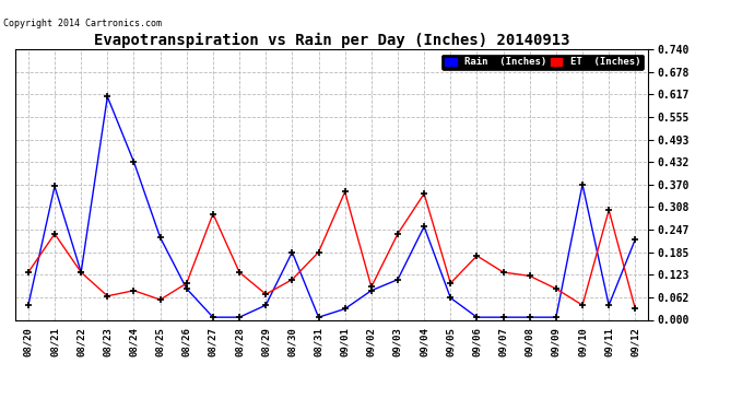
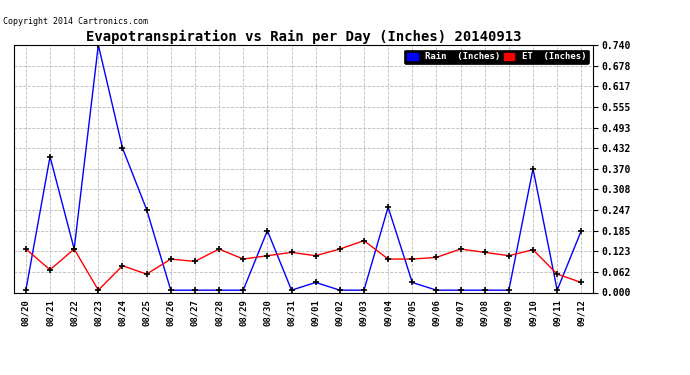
Rain (Inches)/08/20: 0.040 -> 0.007
Rain (Inches)/08/21: 0.365 -> 0.406
ET (Inches)/08/21: 0.235 -> 0.068
Rain (Inches)/08/23: 0.610 -> 0.740
ET (Inches)/08/23: 0.065 -> 0.007
Rain (Inches)/08/25: 0.225 -> 0.248
Rain (Inches)/08/26: 0.085 -> 0.007
ET (Inches)/08/27: 0.290 -> 0.093
Rain (Inches)/08/29: 0.040 -> 0.007
ET (Inches)/08/29: 0.070 -> 0.100
ET (Inches)/08/31: 0.185 -> 0.120
ET (Inches)/09/01: 0.350 -> 0.110
Rain (Inches)/09/02: 0.080 -> 0.007
ET (Inches)/09/02: 0.090 -> 0.130
Rain (Inches)/09/03: 0.110 -> 0.007
ET (Inches)/09/03: 0.235 -> 0.155
ET (Inches)/09/04: 0.345 -> 0.100
Rain (Inches)/09/05: 0.060 -> 0.030
ET (Inches)/09/06: 0.175 -> 0.105
ET (Inches)/09/09: 0.085 -> 0.110
ET (Inches)/09/10: 0.040 -> 0.128
Rain (Inches)/09/11: 0.040 -> 0.007
ET (Inches)/09/11: 0.300 -> 0.055
Rain (Inches)/09/12: 0.220 -> 0.185
